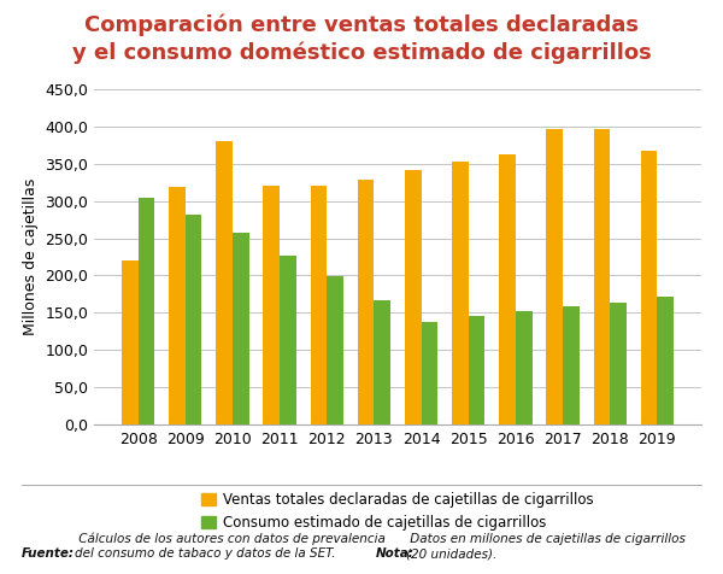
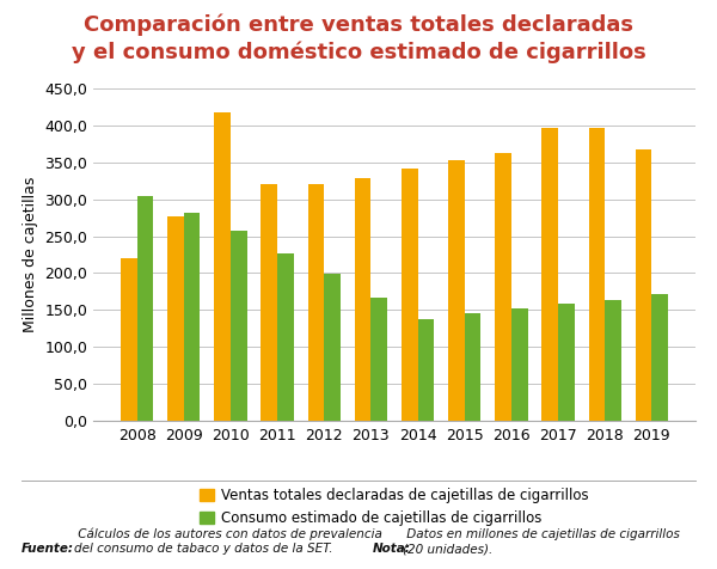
Ventas totales declaradas de cajetillas de cigarrillos/2009: 318 -> 276
Ventas totales declaradas de cajetillas de cigarrillos/2010: 380 -> 418
